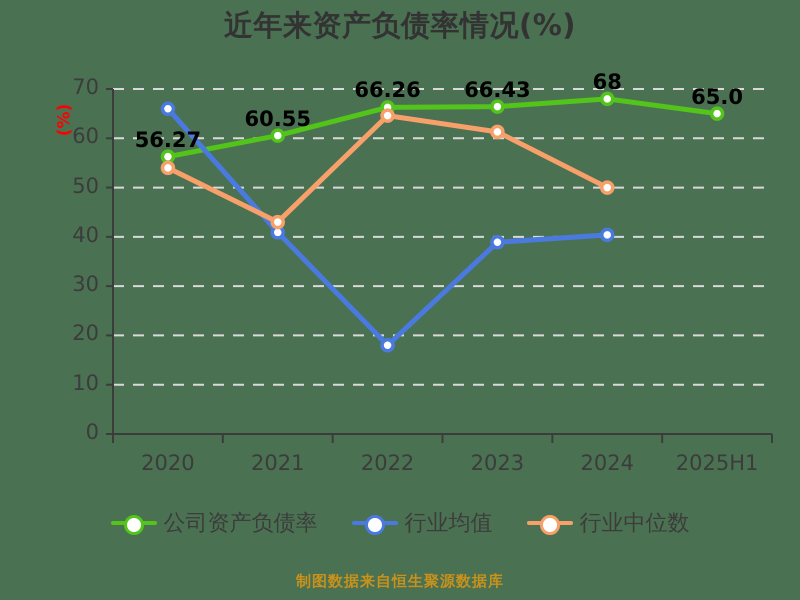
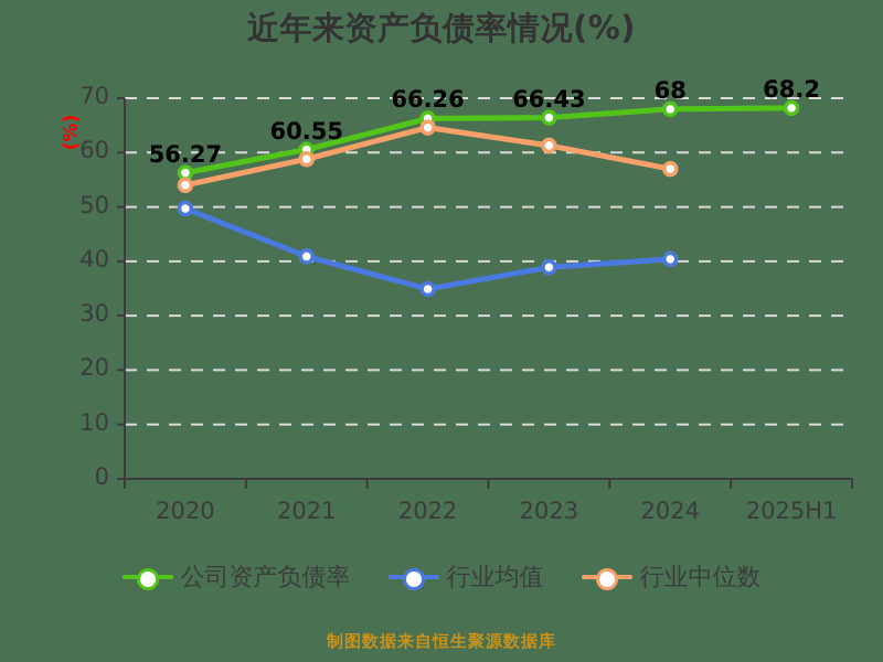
行业均值/2020: 66 -> 50
行业中位数/2021: 43 -> 59
行业均值/2022: 18 -> 35
行业中位数/2024: 50 -> 57
公司资产负债率/2025H1: 65.0 -> 68.2
